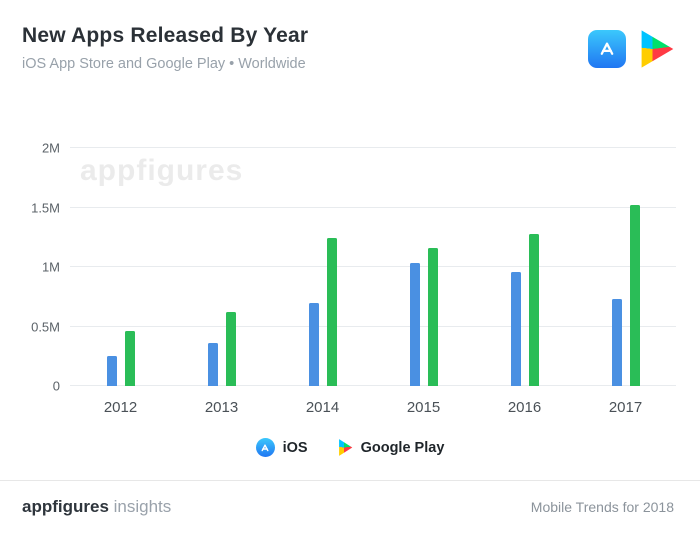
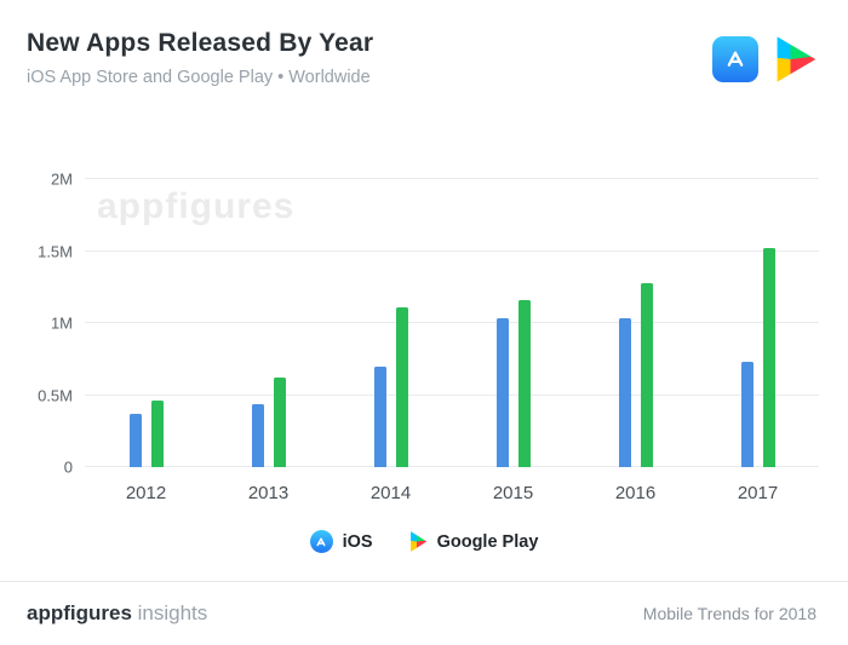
iOS/2012: 0.25M -> 0.37M
iOS/2013: 0.36M -> 0.44M
Google Play/2014: 1.24M -> 1.11M
iOS/2016: 0.96M -> 1.03M
